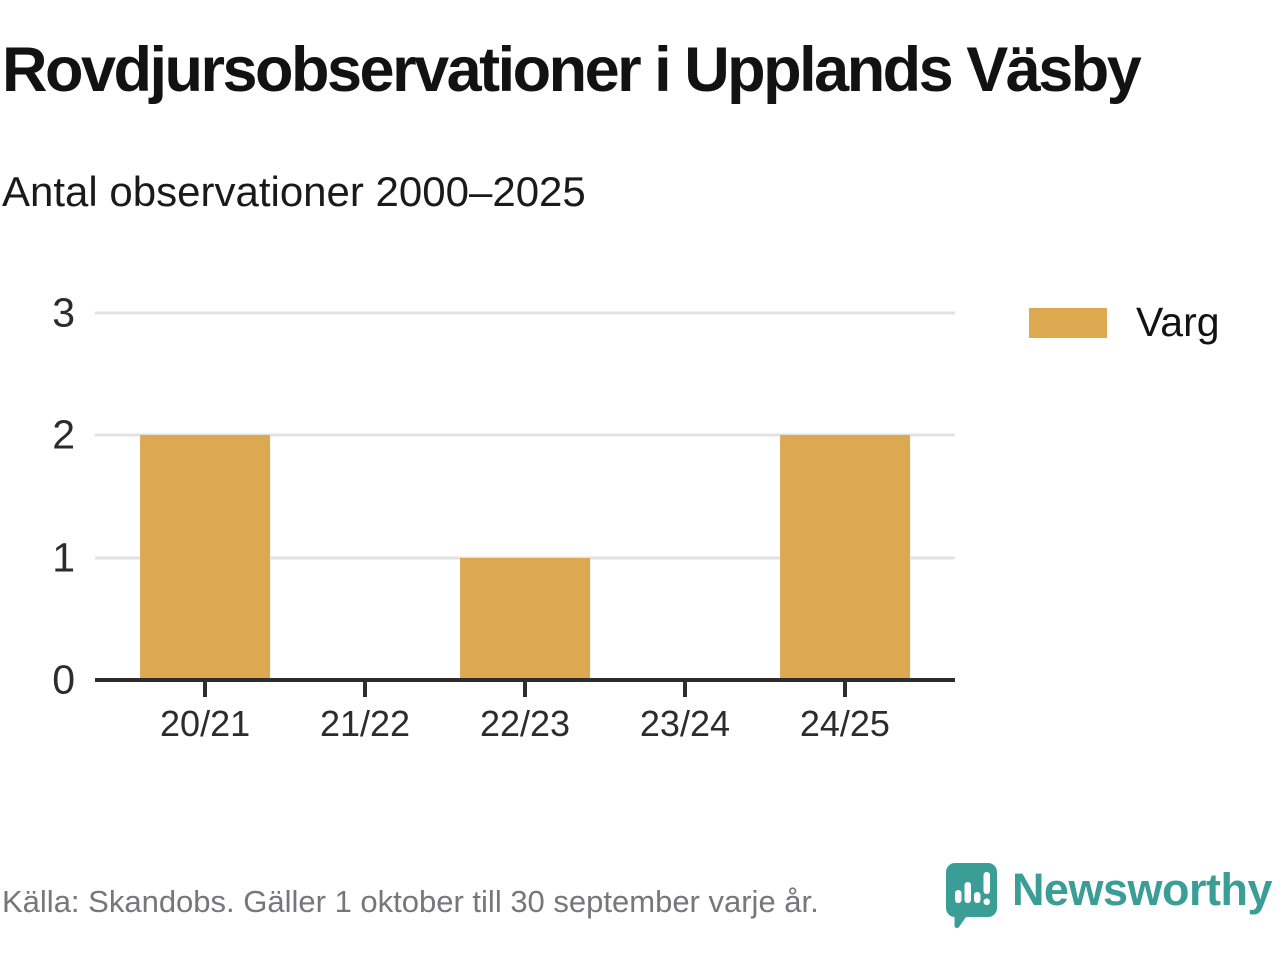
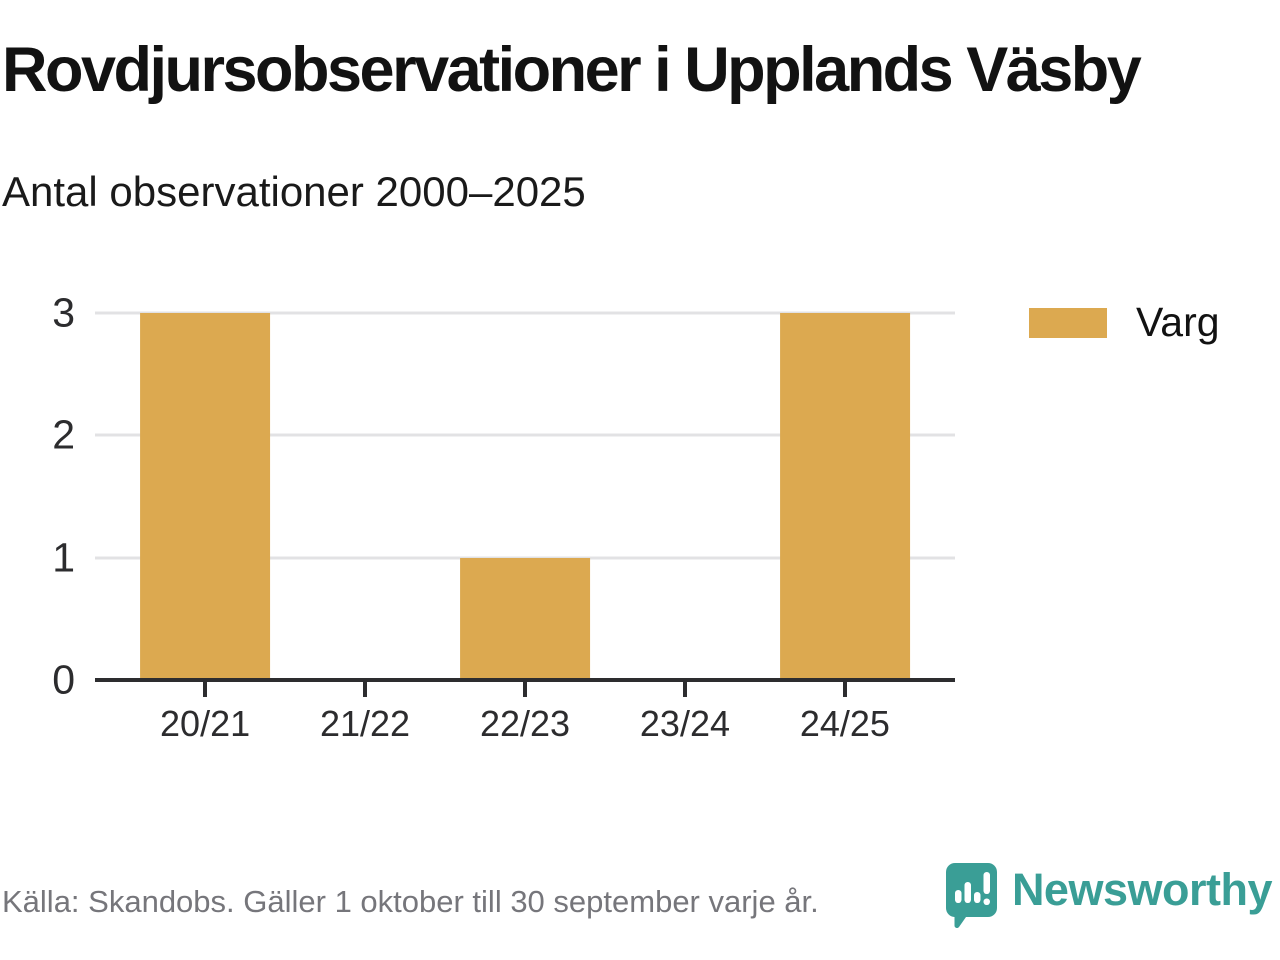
20/21: 2 -> 3
24/25: 2 -> 3
